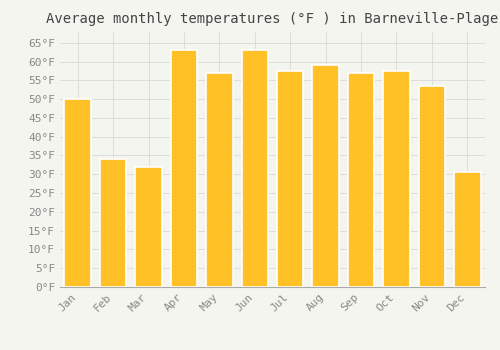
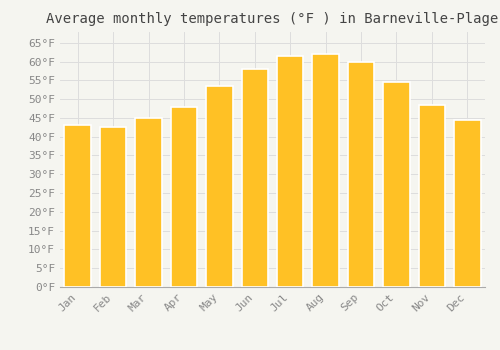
Jan: 50.0°F -> 43.0°F
Feb: 34.0°F -> 42.5°F
Mar: 32.0°F -> 45.0°F
Apr: 63.0°F -> 48.0°F
May: 57.0°F -> 53.5°F
Jun: 63.0°F -> 58.0°F
Jul: 57.5°F -> 61.5°F
Aug: 59.0°F -> 62.0°F
Sep: 57.0°F -> 60.0°F
Oct: 57.5°F -> 54.5°F
Nov: 53.5°F -> 48.5°F
Dec: 30.5°F -> 44.5°F
